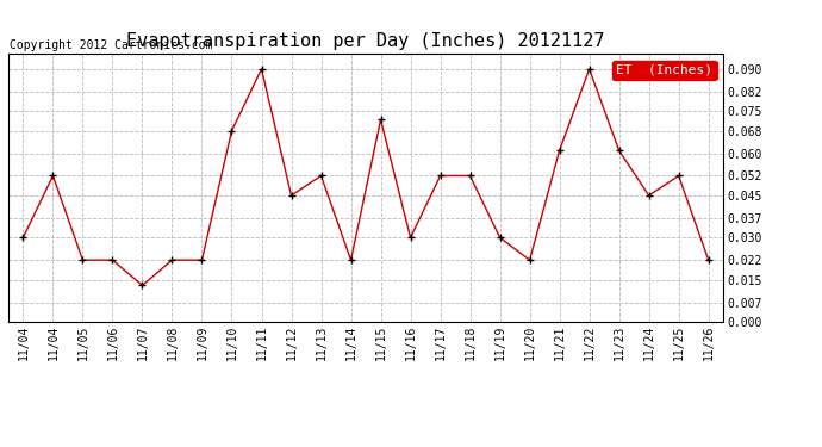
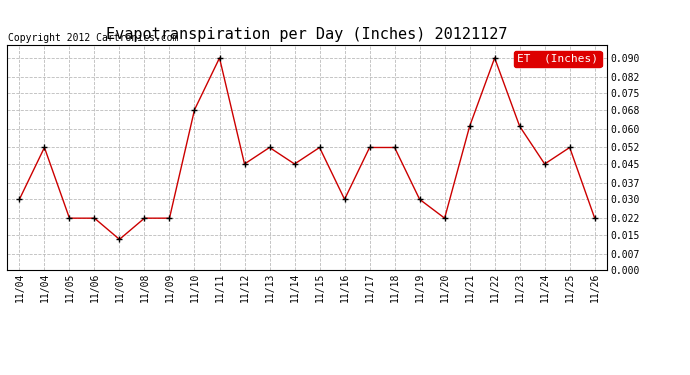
11/14: 0.022 -> 0.045
11/15: 0.072 -> 0.052
